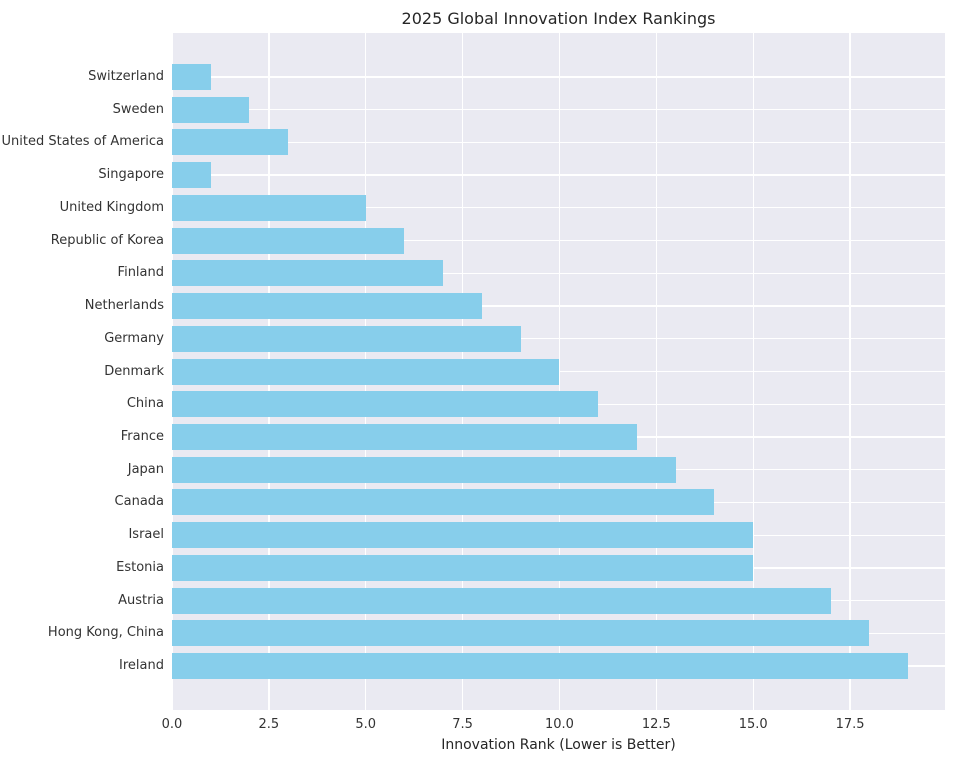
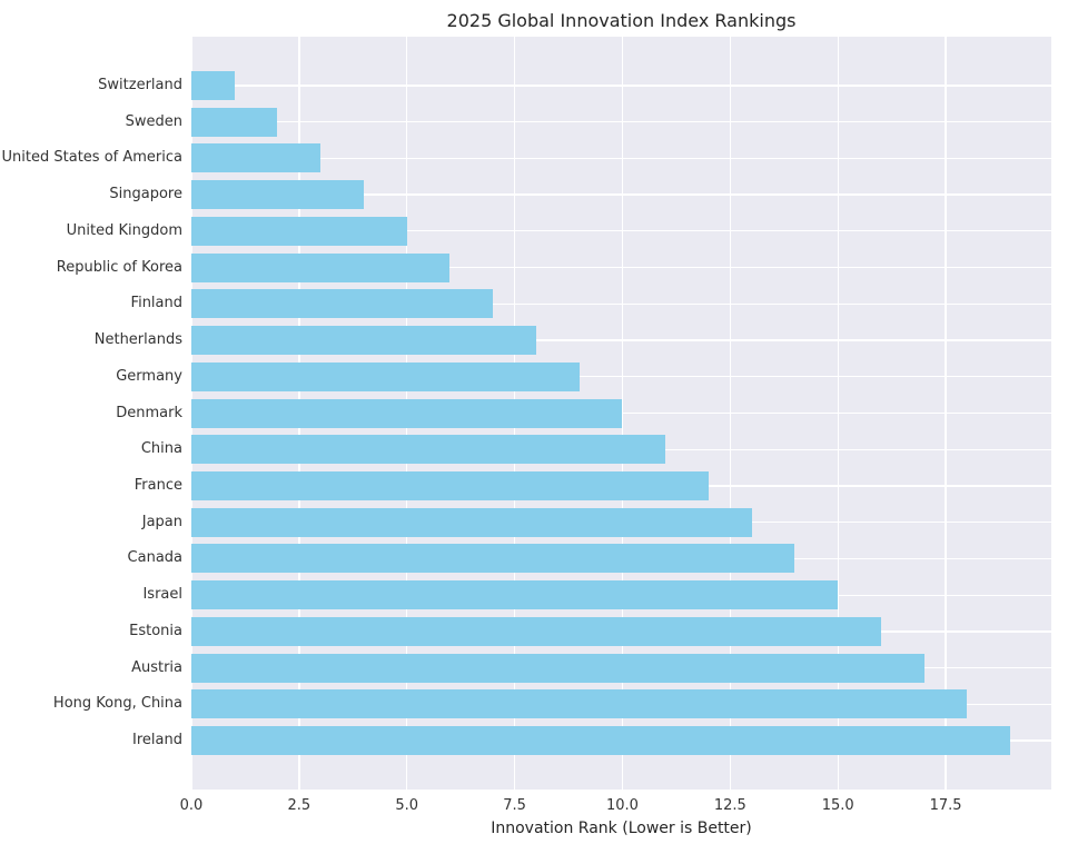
Singapore: 1 -> 4
Estonia: 15 -> 16
